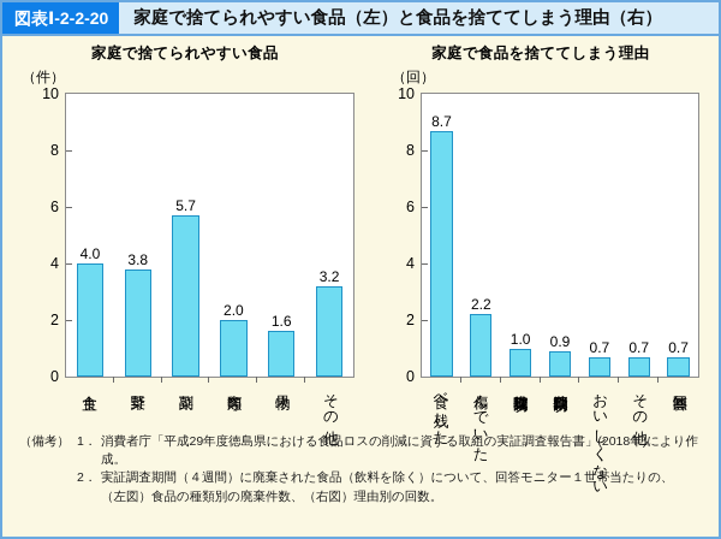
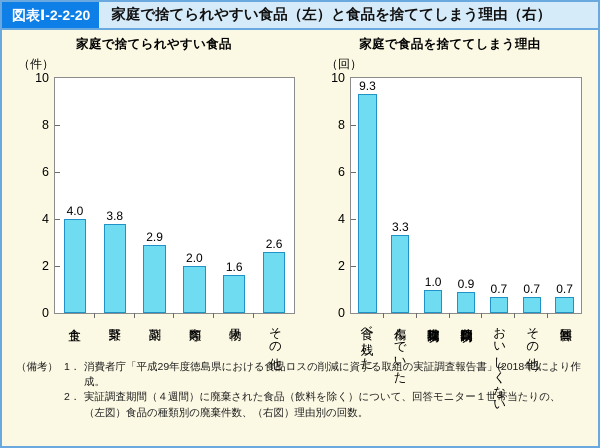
家庭で捨てられやすい食品/副菜: 5.7 -> 2.9
家庭で捨てられやすい食品/その他: 3.2 -> 2.6
家庭で食品を捨ててしまう理由/食べ残した: 8.7 -> 9.3
家庭で食品を捨ててしまう理由/傷んでいた: 2.2 -> 3.3
